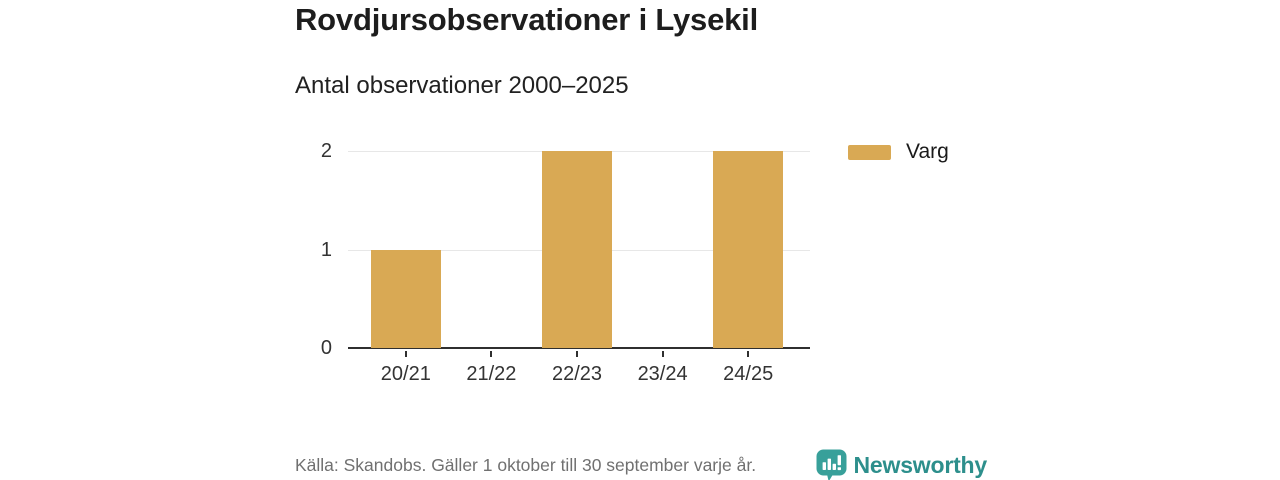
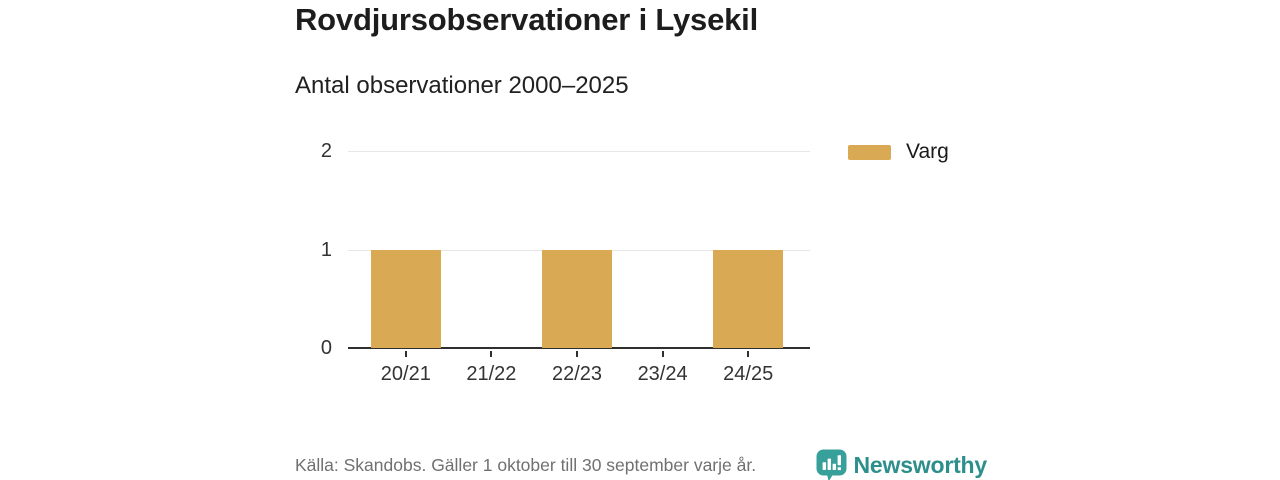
22/23: 2 -> 1
24/25: 2 -> 1
